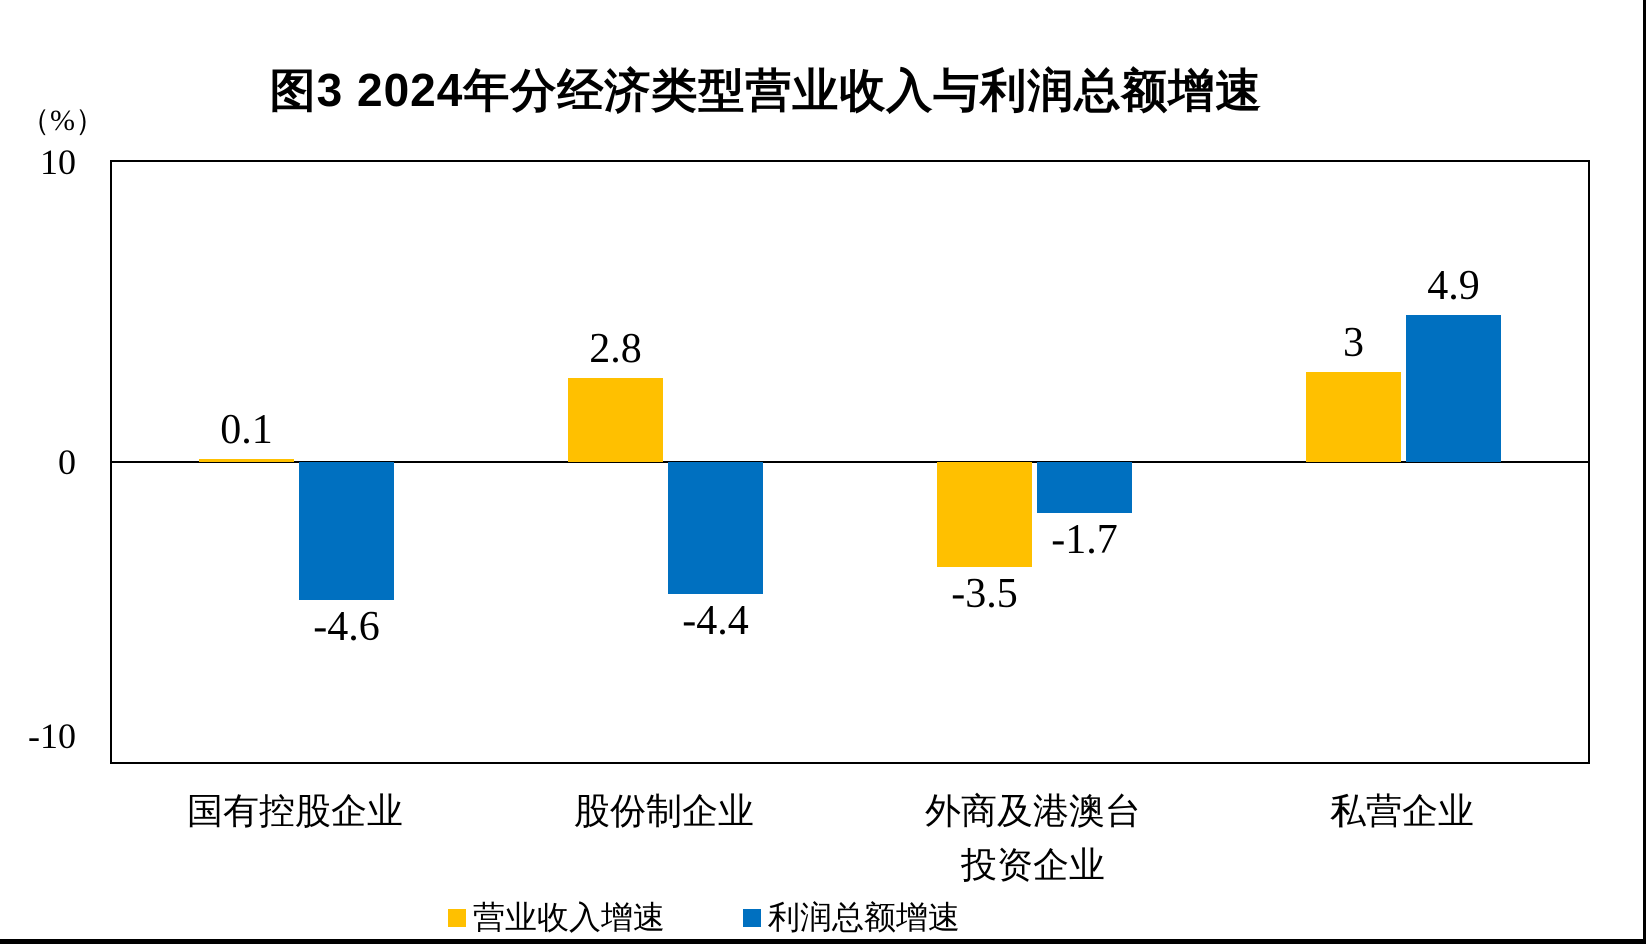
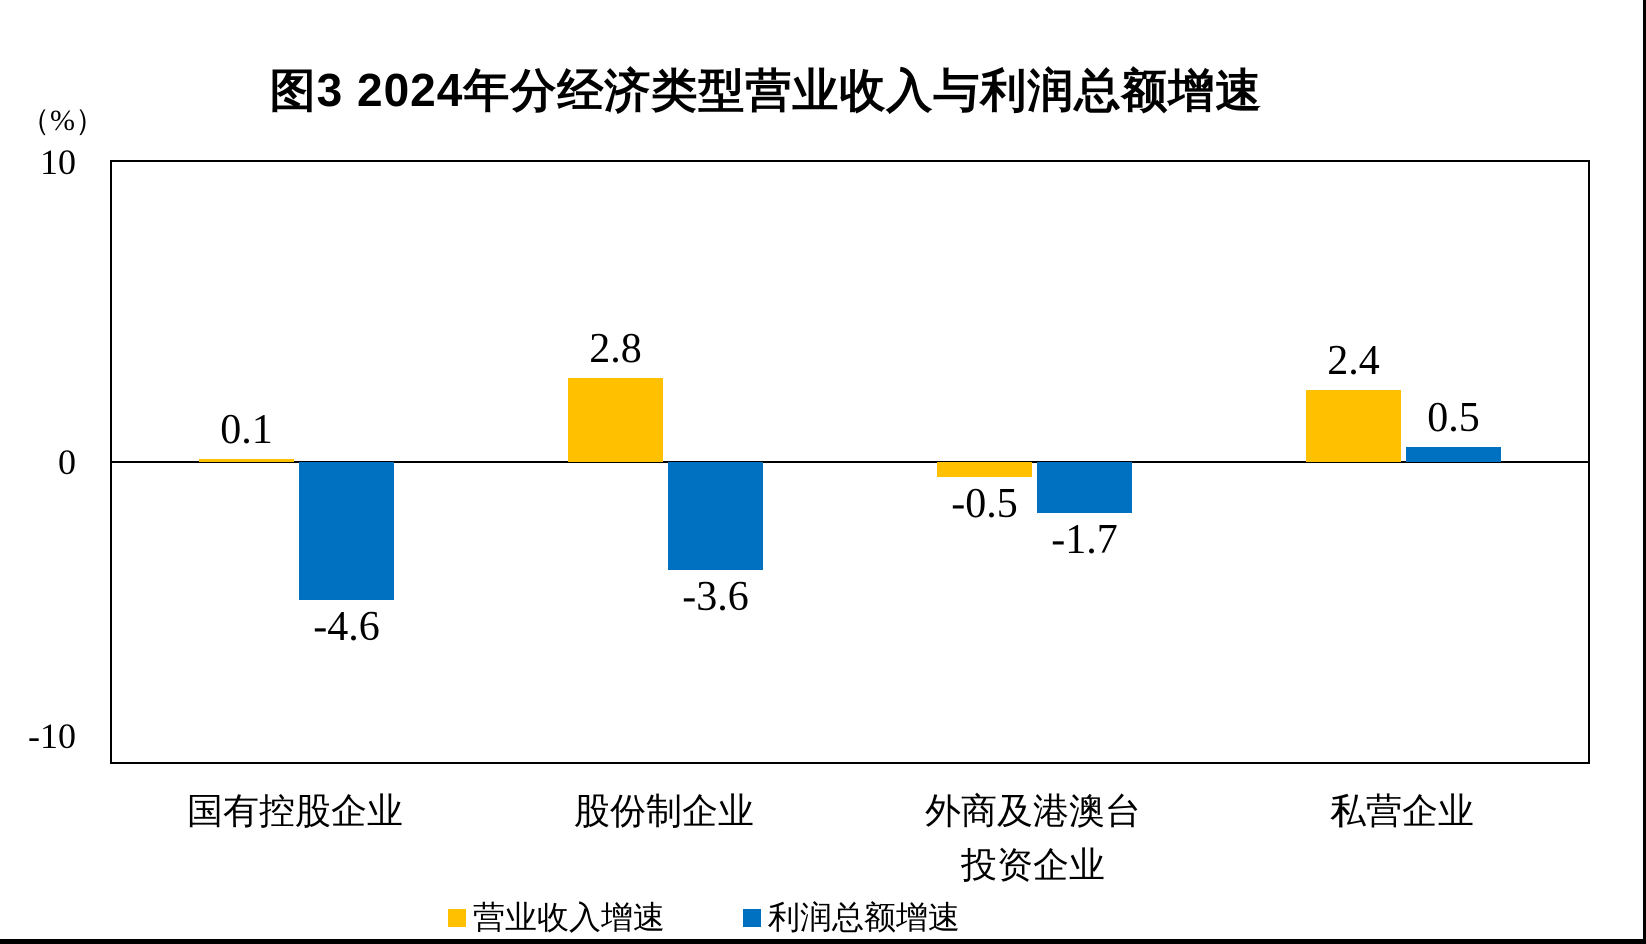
利润总额增速/股份制企业: -4.4 -> -3.6
营业收入增速/外商及港澳台 投资企业: -3.5 -> -0.5
营业收入增速/私营企业: 3 -> 2.4
利润总额增速/私营企业: 4.9 -> 0.5
